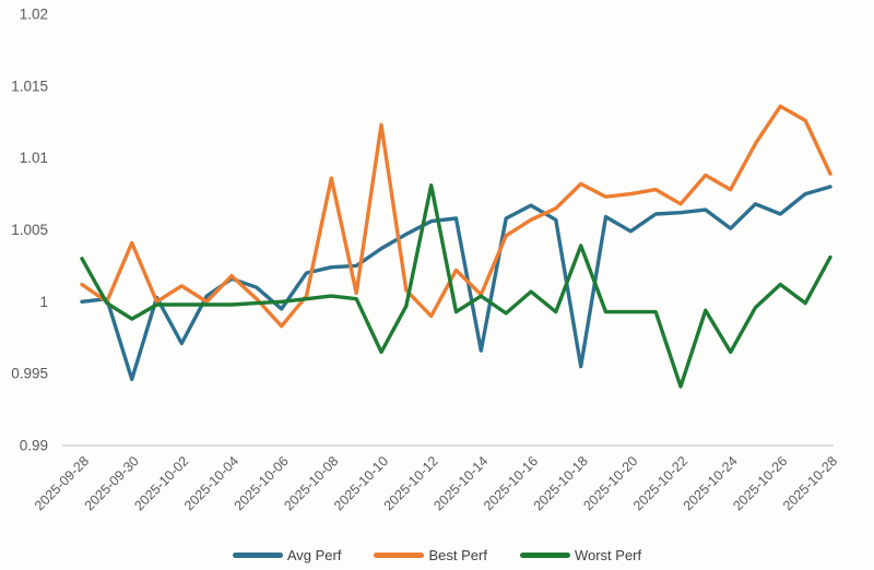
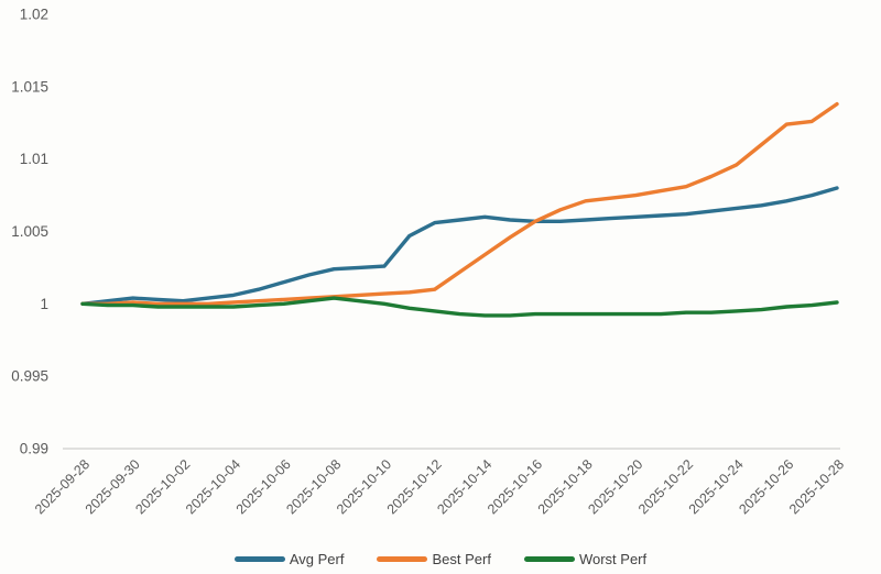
Best Perf/2025-09-28: 1.0012 -> 1.0000
Worst Perf/2025-09-28: 1.0030 -> 1.0000
Avg Perf/2025-09-30: 0.9946 -> 1.0004
Best Perf/2025-09-30: 1.0041 -> 1.0001
Worst Perf/2025-09-30: 0.9988 -> 0.9999
Avg Perf/2025-10-02: 0.9971 -> 1.0002
Best Perf/2025-10-02: 1.0011 -> 1.0000
Avg Perf/2025-10-04: 1.0016 -> 1.0006
Best Perf/2025-10-04: 1.0018 -> 1.0001
Avg Perf/2025-10-06: 0.9995 -> 1.0015
Best Perf/2025-10-06: 0.9983 -> 1.0003
Best Perf/2025-10-08: 1.0086 -> 1.0005
Avg Perf/2025-10-10: 1.0037 -> 1.0026
Best Perf/2025-10-10: 1.0123 -> 1.0007
Worst Perf/2025-10-10: 0.9965 -> 1.0000
Best Perf/2025-10-12: 0.9990 -> 1.0010
Worst Perf/2025-10-12: 1.0081 -> 0.9995
Avg Perf/2025-10-14: 0.9966 -> 1.0060
Best Perf/2025-10-14: 1.0005 -> 1.0034
Worst Perf/2025-10-14: 1.0004 -> 0.9992
Avg Perf/2025-10-16: 1.0067 -> 1.0057
Worst Perf/2025-10-16: 1.0007 -> 0.9993
Avg Perf/2025-10-18: 0.9955 -> 1.0058
Best Perf/2025-10-18: 1.0082 -> 1.0071
Worst Perf/2025-10-18: 1.0039 -> 0.9993
Avg Perf/2025-10-20: 1.0049 -> 1.0060
Best Perf/2025-10-22: 1.0068 -> 1.0081
Worst Perf/2025-10-22: 0.9941 -> 0.9994
Avg Perf/2025-10-24: 1.0051 -> 1.0066
Best Perf/2025-10-24: 1.0078 -> 1.0096
Worst Perf/2025-10-24: 0.9965 -> 0.9995
Avg Perf/2025-10-26: 1.0061 -> 1.0071
Best Perf/2025-10-26: 1.0136 -> 1.0124
Worst Perf/2025-10-26: 1.0012 -> 0.9998
Best Perf/2025-10-28: 1.0089 -> 1.0138
Worst Perf/2025-10-28: 1.0031 -> 1.0001
